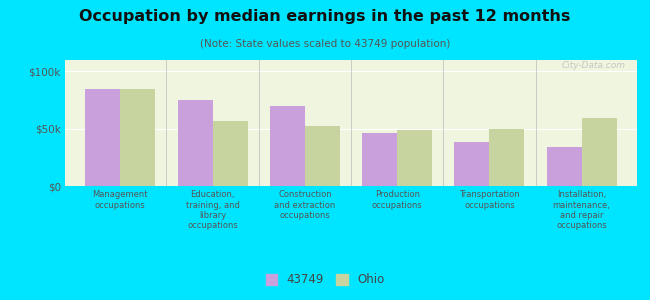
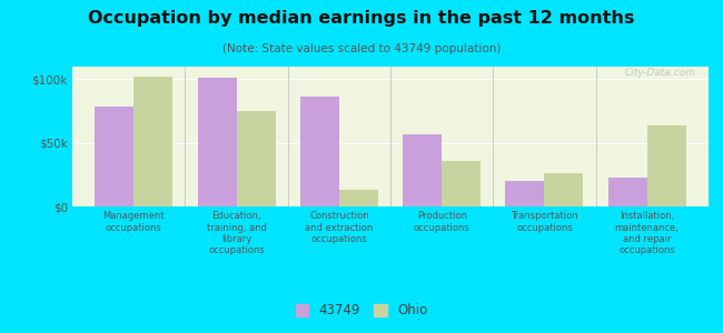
43749/Management occupations: $85k -> $79k
Ohio/Management occupations: $85k -> $102k
43749/Education, training, and library occupations: $75k -> $101k
Ohio/Education, training, and library occupations: $57k -> $75k
43749/Construction and extraction occupations: $70k -> $86k
Ohio/Construction and extraction occupations: $52k -> $13k
43749/Production occupations: $46k -> $57k
Ohio/Production occupations: $49k -> $36k
43749/Transportation occupations: $38k -> $20k
Ohio/Transportation occupations: $50k -> $26k
43749/Installation, maintenance, and repair occupations: $34k -> $23k
Ohio/Installation, maintenance, and repair occupations: $59k -> $64k
